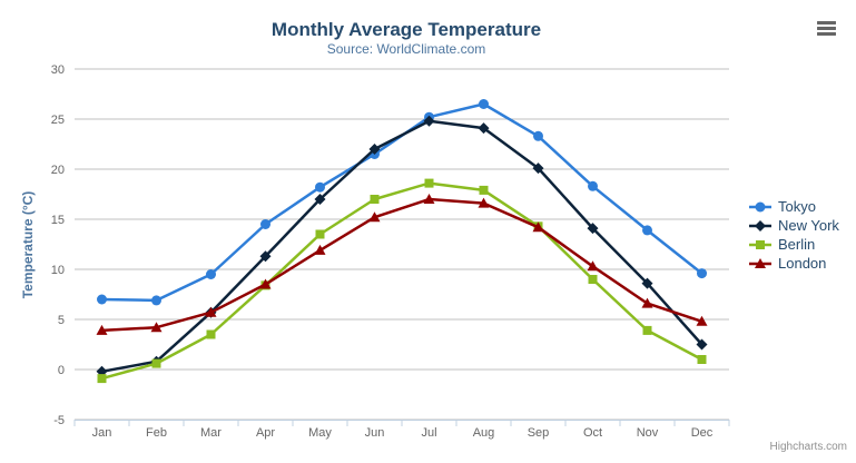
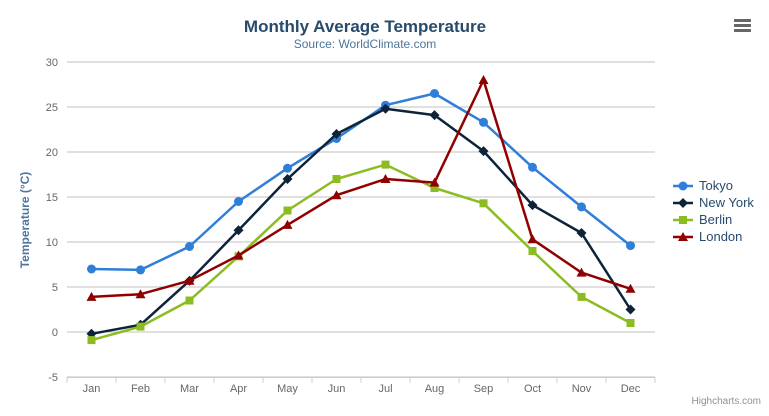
Berlin/Aug: 18 -> 16
London/Sep: 14 -> 28
New York/Nov: 9 -> 11
